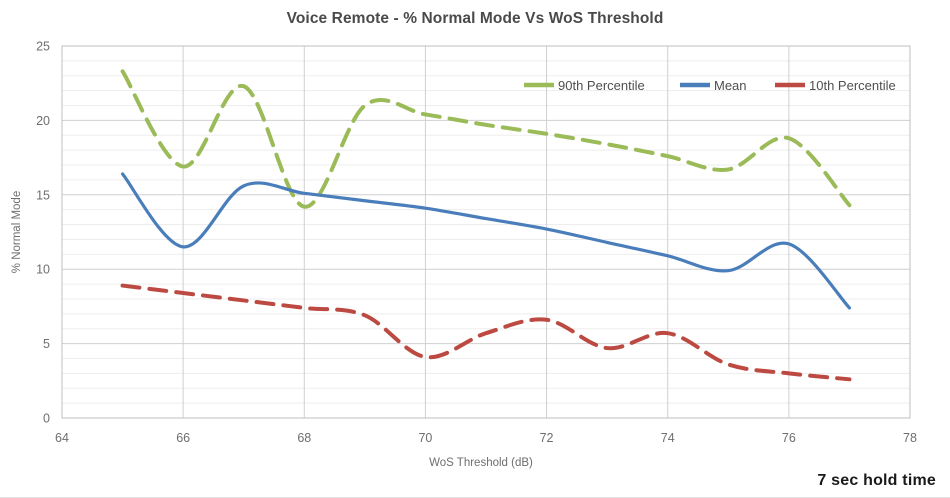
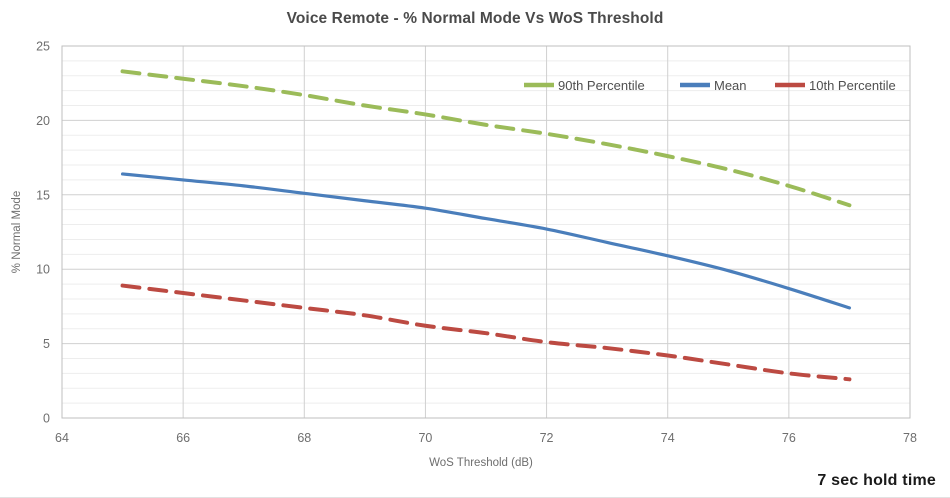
90th Percentile/66: 16.9 -> 22.8
Mean/66: 11.5 -> 16.0
90th Percentile/68: 14.2 -> 21.7
10th Percentile/70: 4.1 -> 6.2
10th Percentile/72: 6.6 -> 5.1
10th Percentile/74: 5.7 -> 4.2
90th Percentile/76: 18.8 -> 15.6
Mean/76: 11.7 -> 8.7
